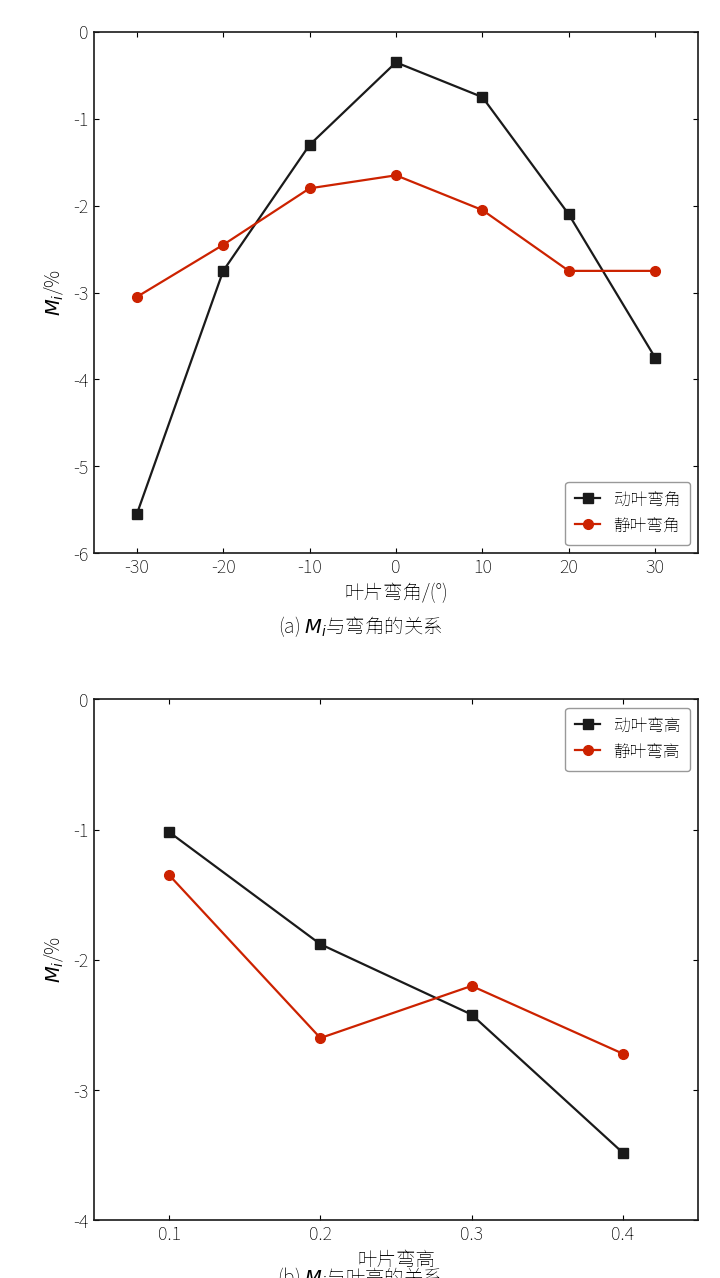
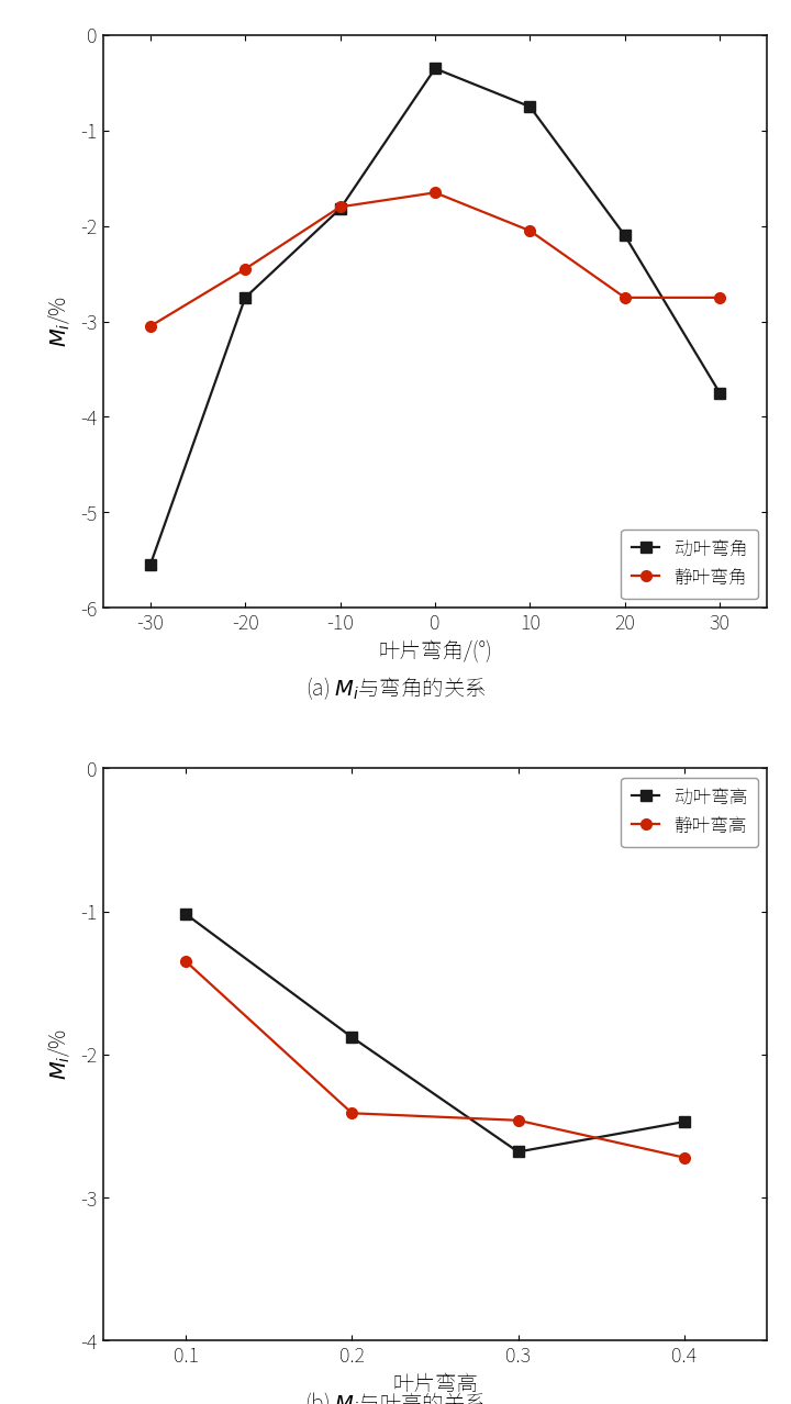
动叶弯角/-10: -1.30 -> -1.82
静叶弯高/0.2: -2.60 -> -2.41
动叶弯高/0.3: -2.42 -> -2.68
静叶弯高/0.3: -2.20 -> -2.46
动叶弯高/0.4: -3.48 -> -2.47
